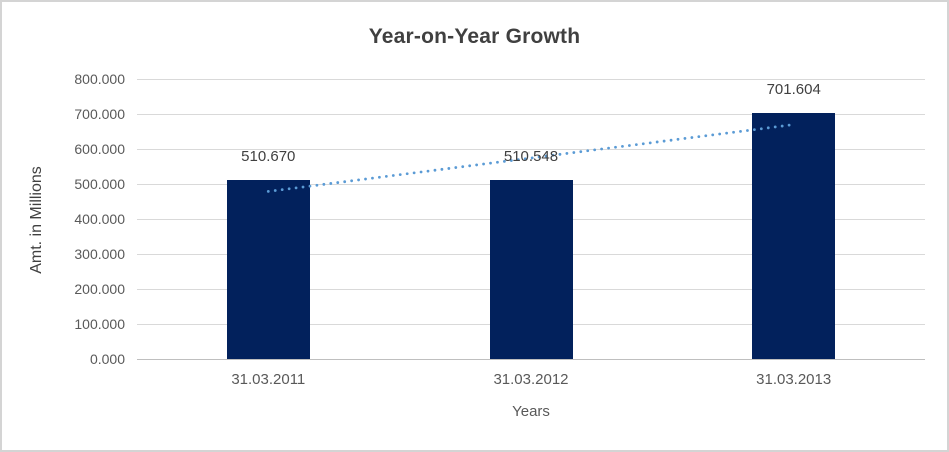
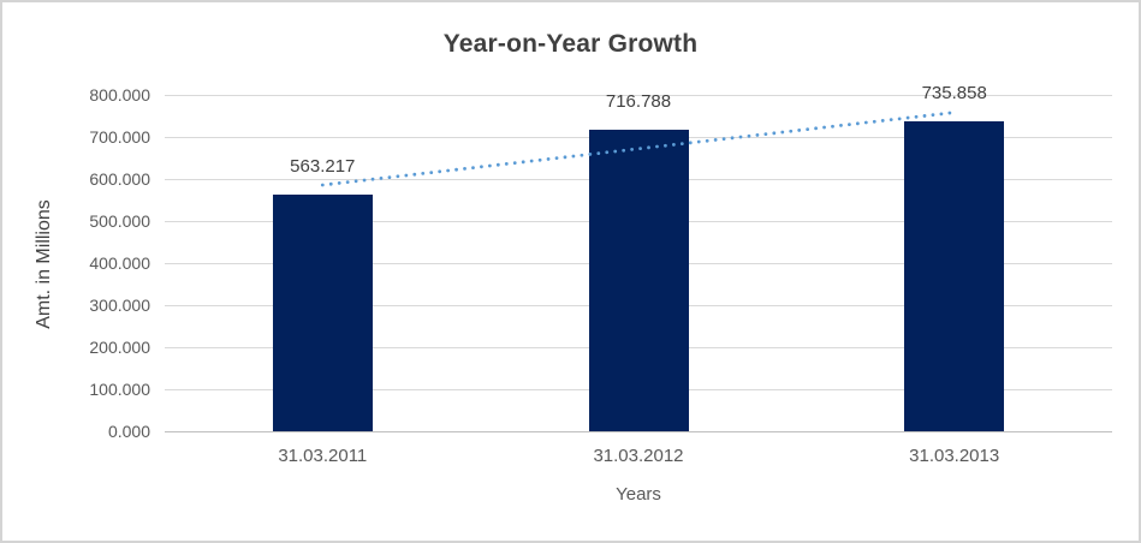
31.03.2011: 510.670 -> 563.217
31.03.2012: 510.548 -> 716.788
31.03.2013: 701.604 -> 735.858
